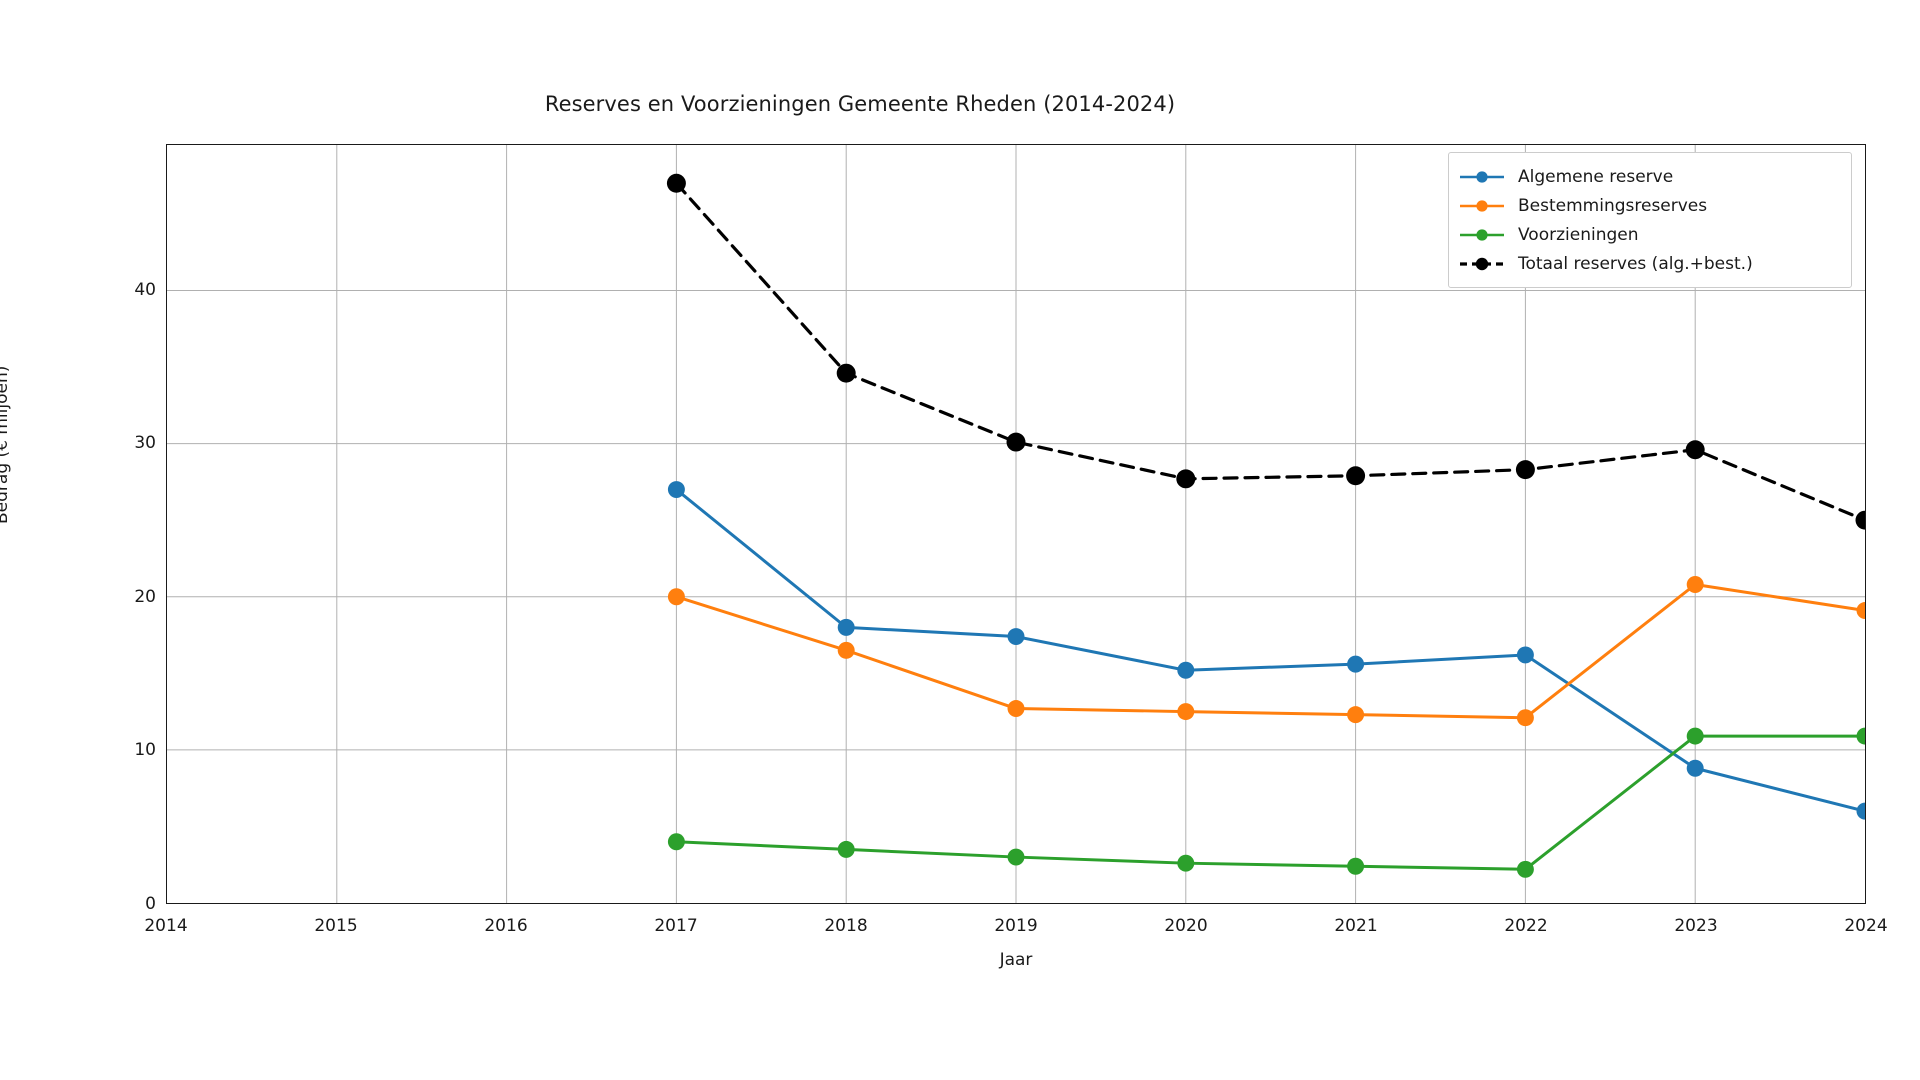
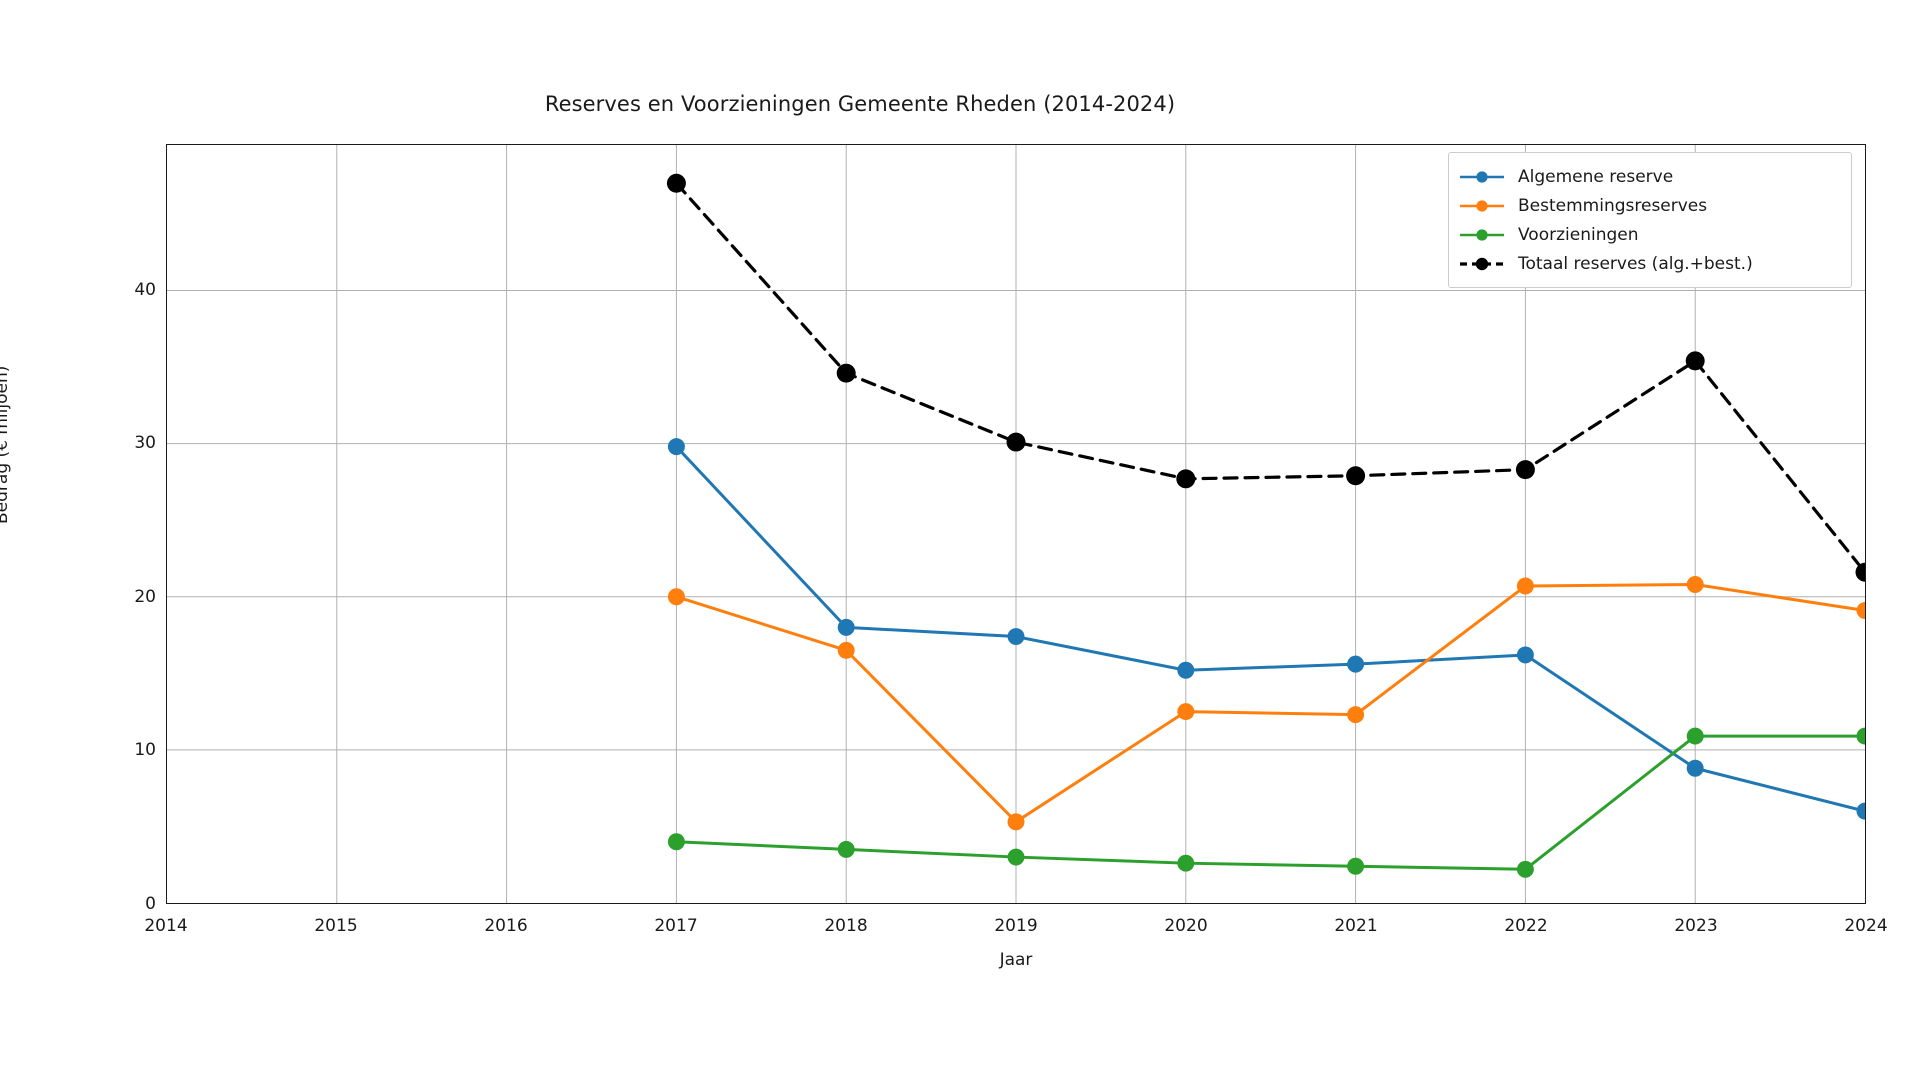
Algemene reserve/2017: 27.0 -> 29.8
Bestemmingsreserves/2019: 12.7 -> 5.3
Bestemmingsreserves/2022: 12.1 -> 20.7
Totaal reserves (alg.+best.)/2023: 29.6 -> 35.4
Totaal reserves (alg.+best.)/2024: 25.0 -> 21.6
